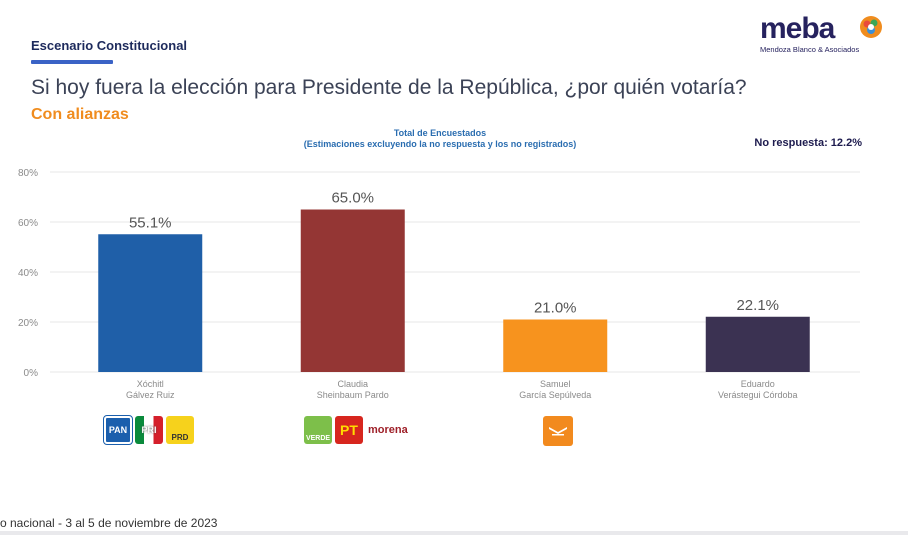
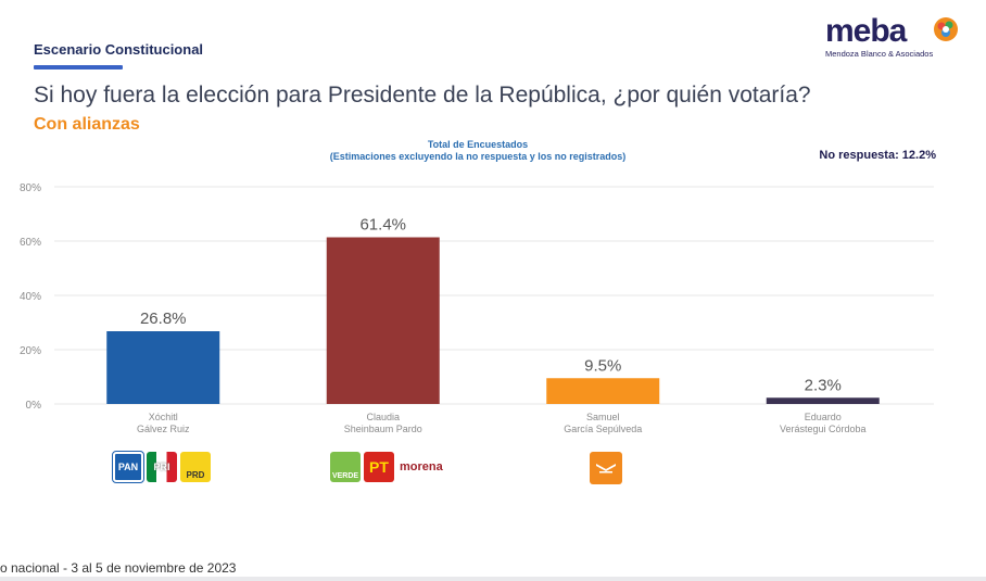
Xóchitl Gálvez Ruiz: 55.1% -> 26.8%
Claudia Sheinbaum Pardo: 65.0% -> 61.4%
Samuel García Sepúlveda: 21.0% -> 9.5%
Eduardo Verástegui Córdoba: 22.1% -> 2.3%
